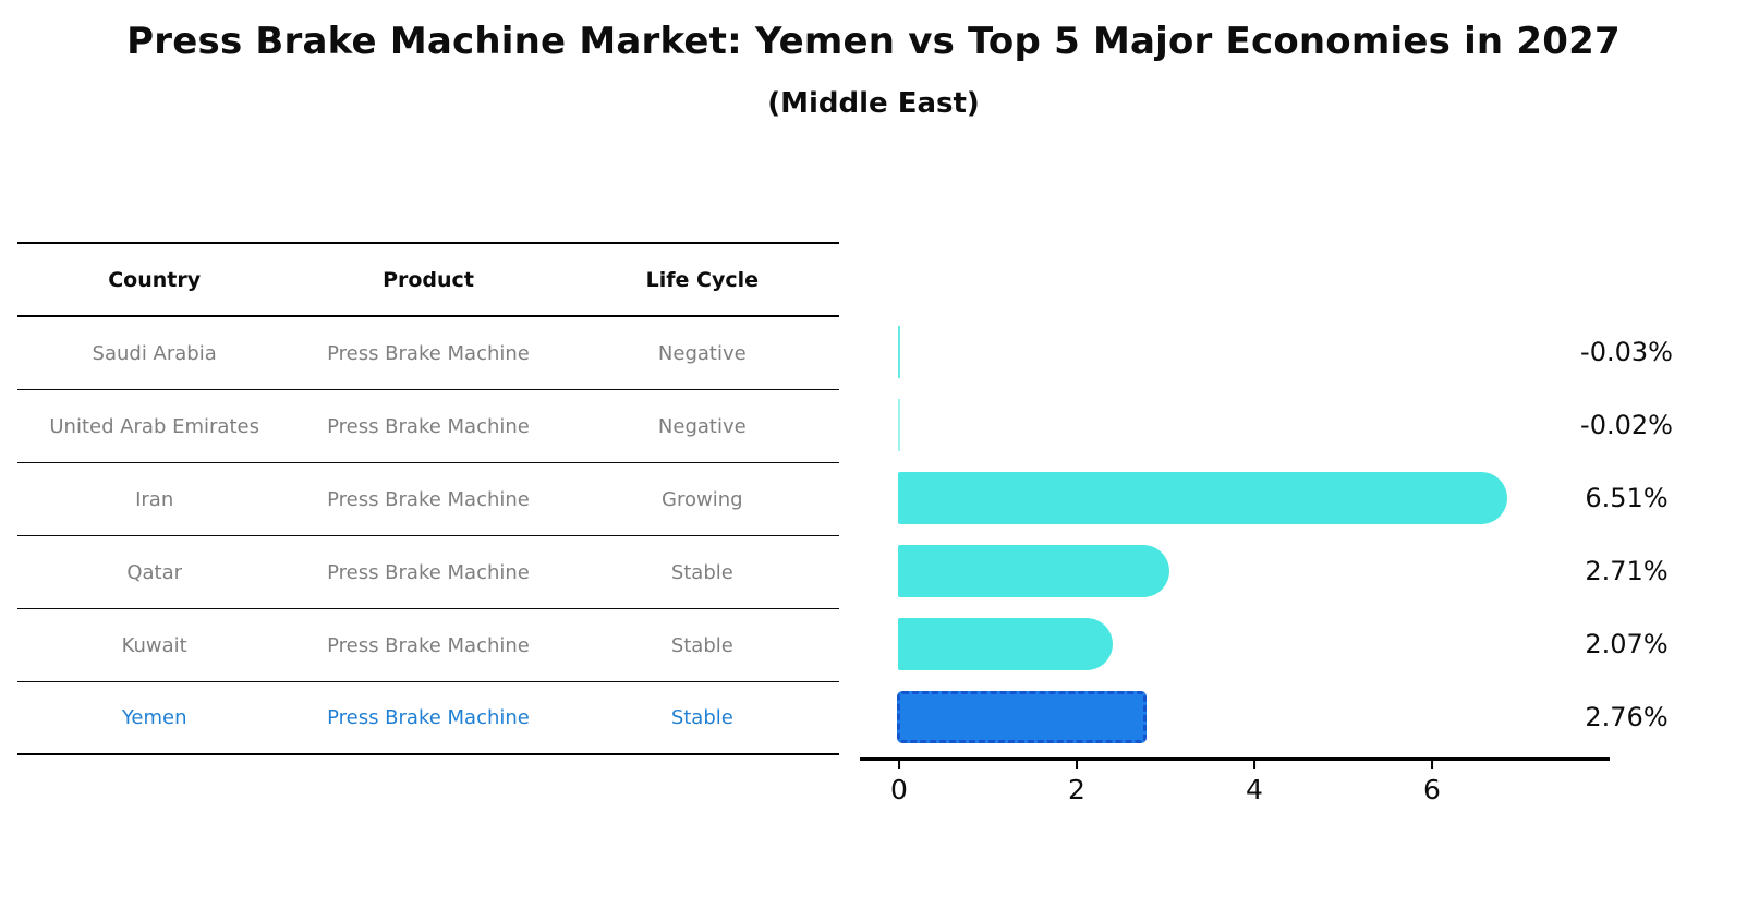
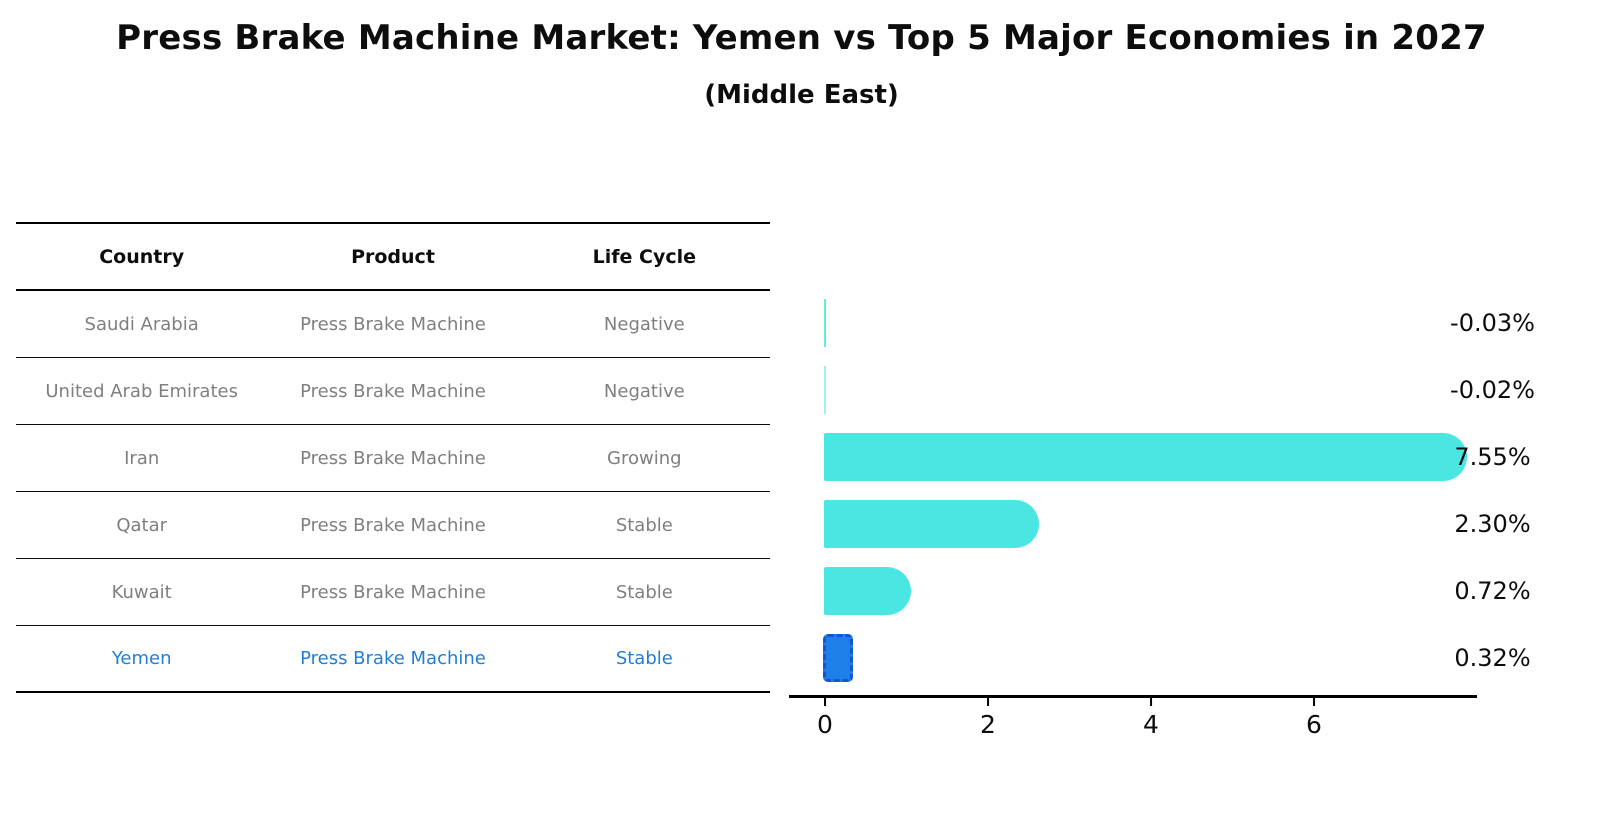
Iran: 6.51% -> 7.55%
Qatar: 2.71% -> 2.30%
Kuwait: 2.07% -> 0.72%
Yemen: 2.76% -> 0.32%
